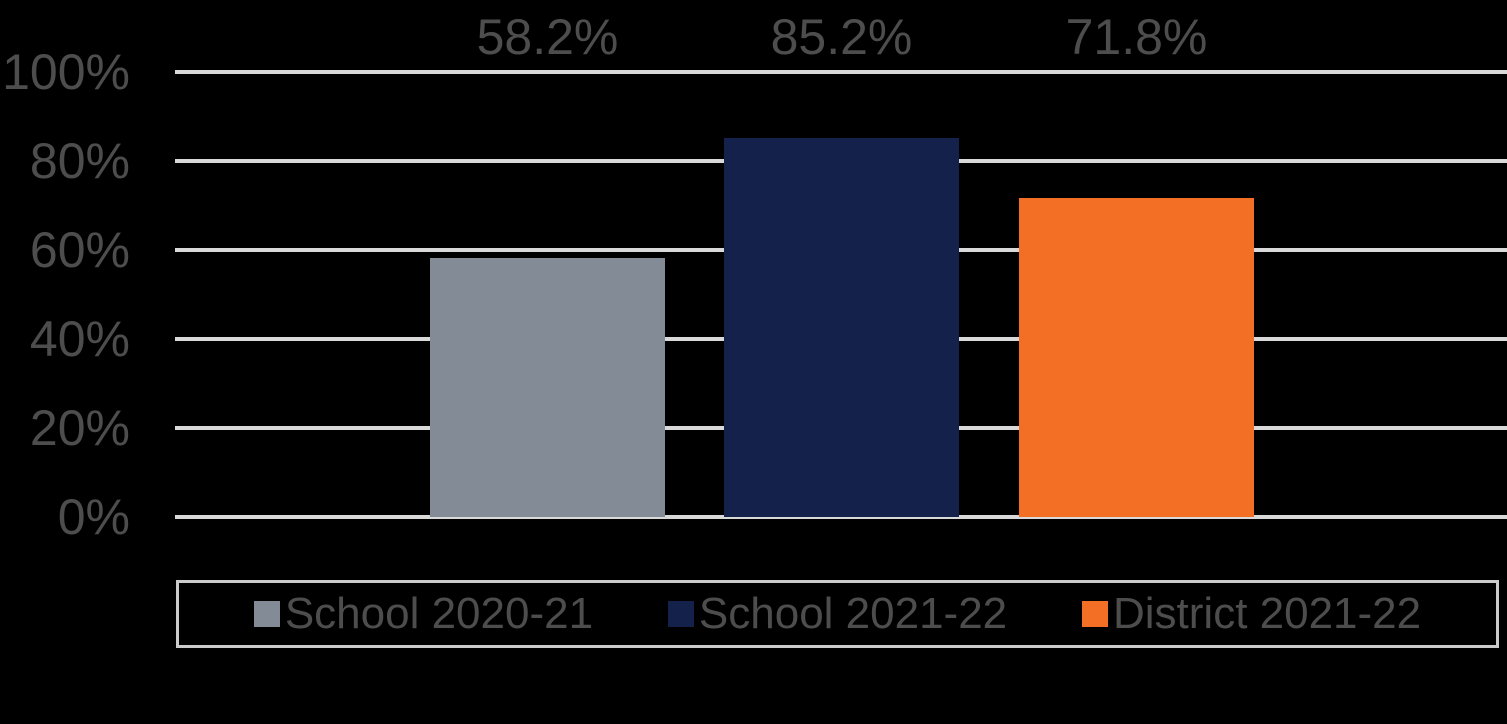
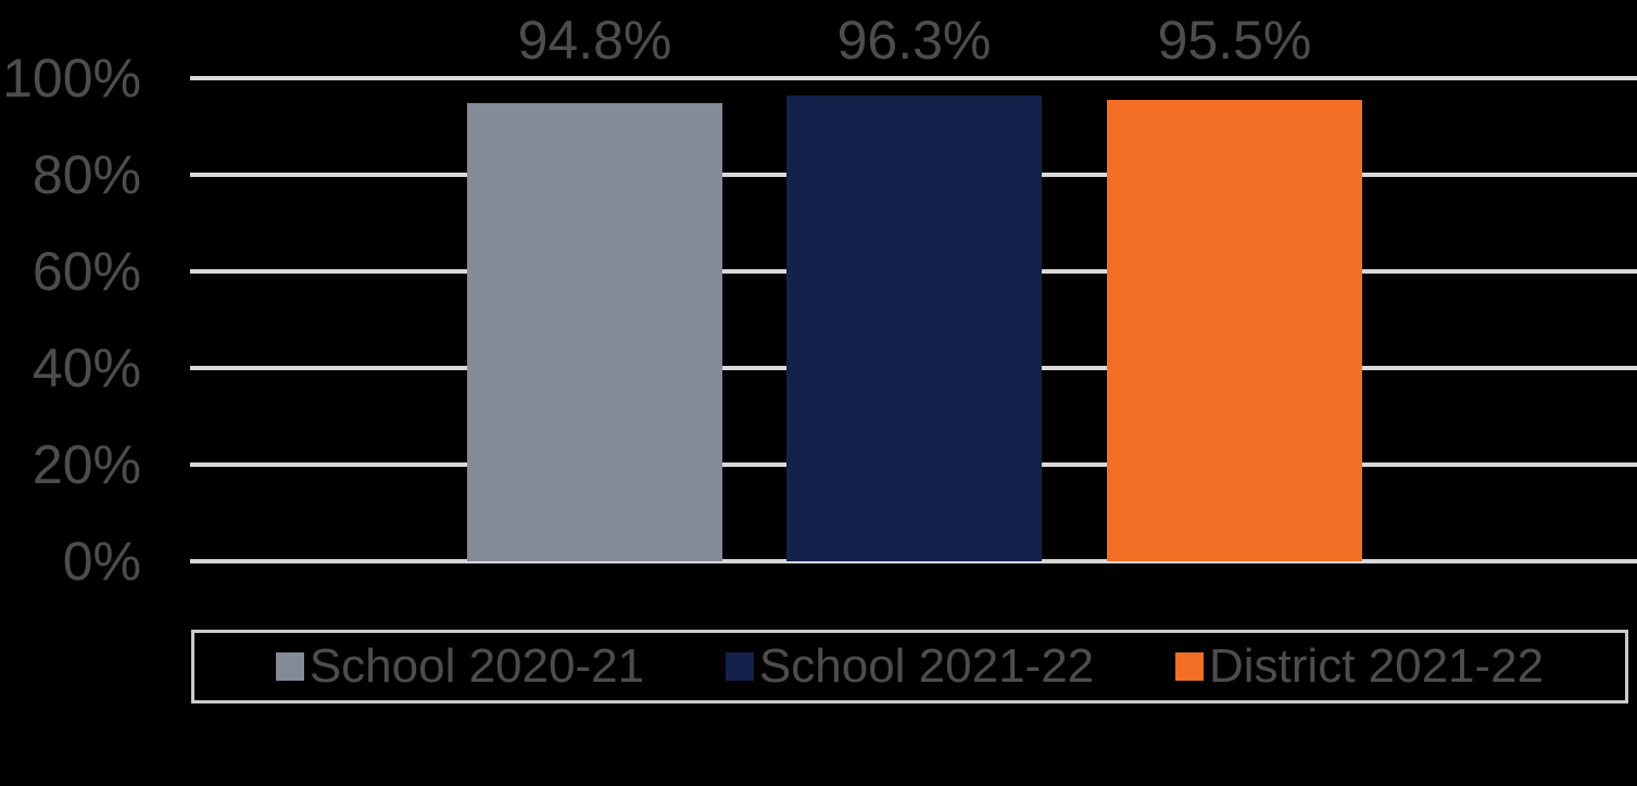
School 2020-21: 58.2% -> 94.8%
School 2021-22: 85.2% -> 96.3%
District 2021-22: 71.8% -> 95.5%
